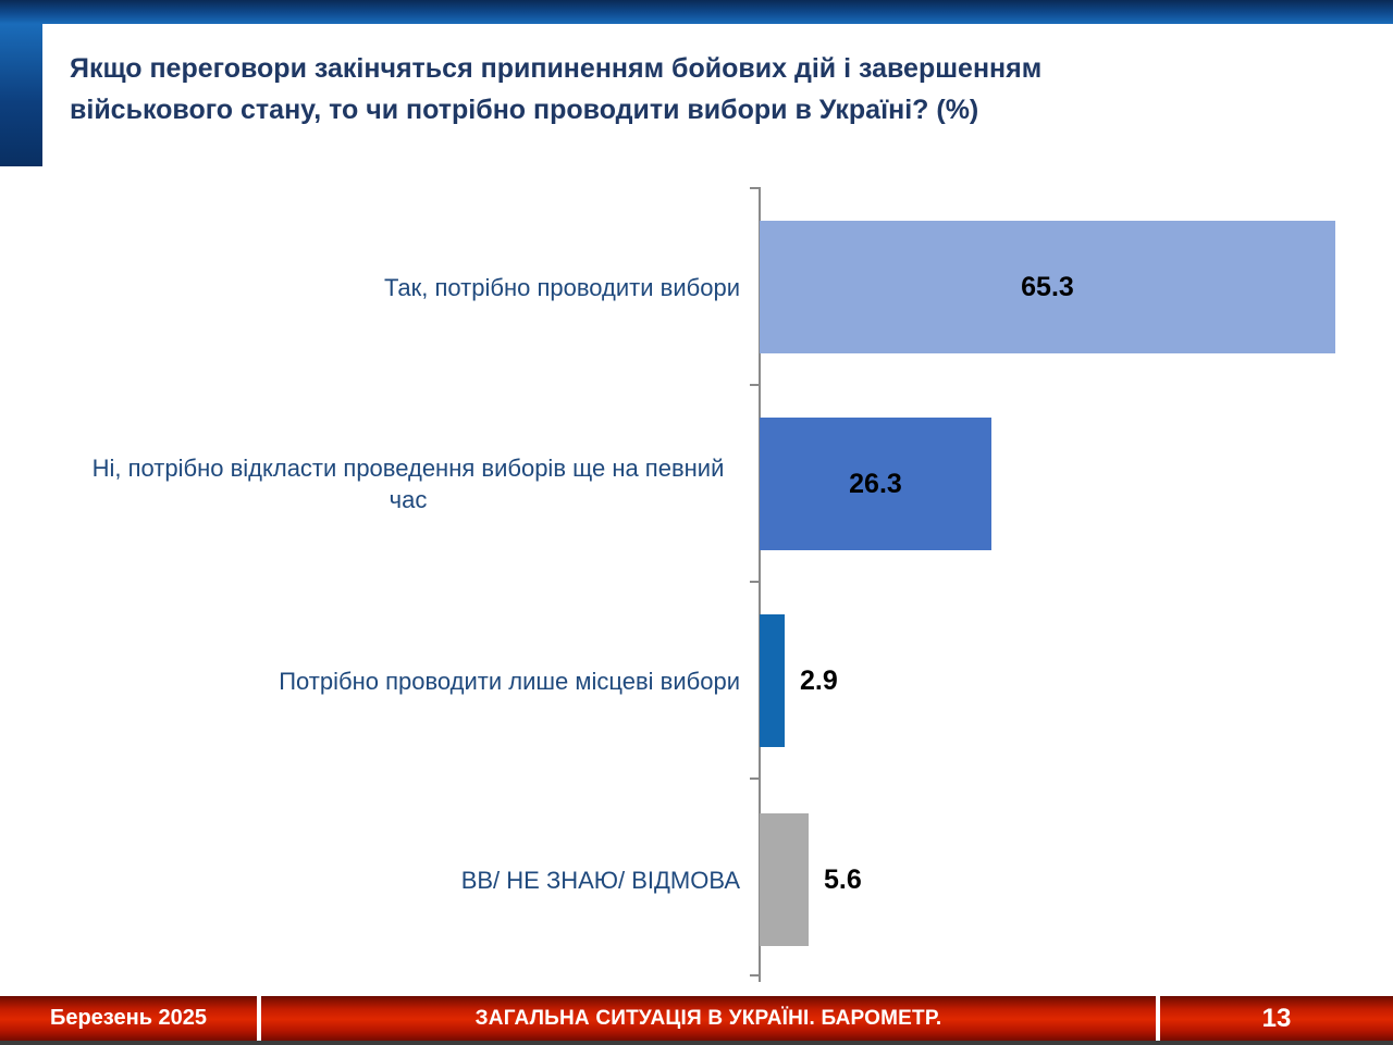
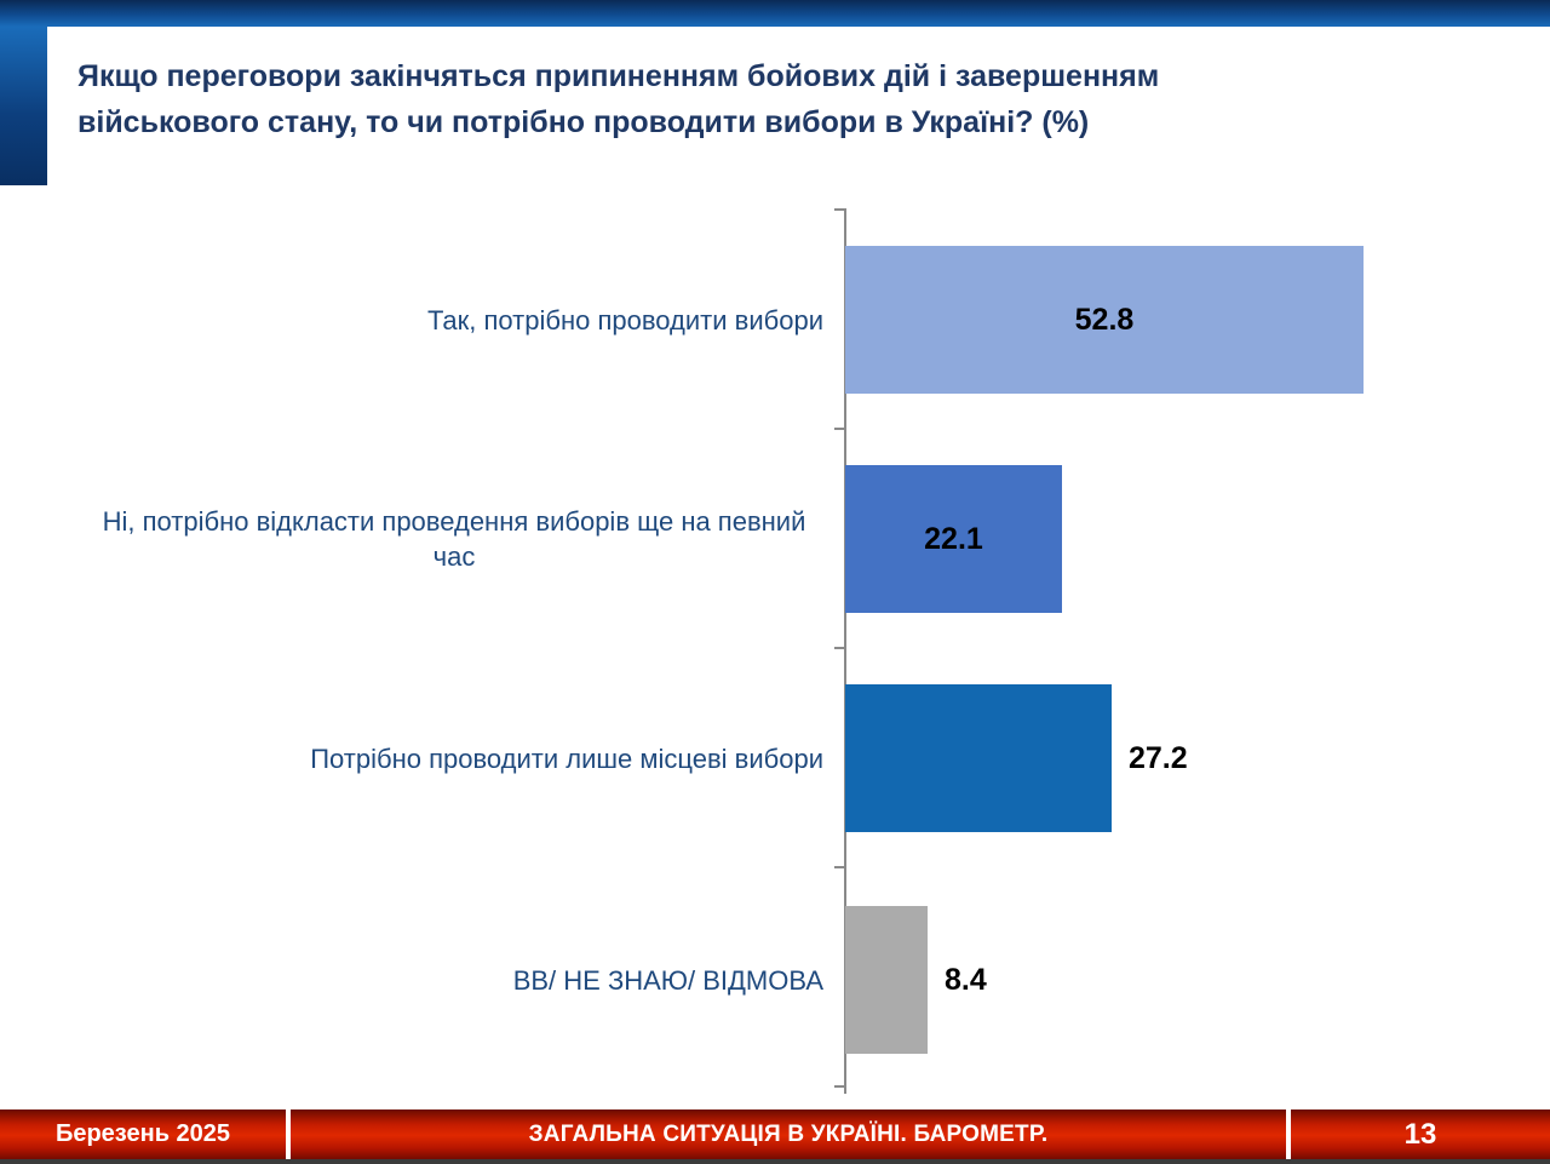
Так, потрібно проводити вибори: 65.3 -> 52.8
Ні, потрібно відкласти проведення виборів ще на певний час: 26.3 -> 22.1
Потрібно проводити лише місцеві вибори: 2.9 -> 27.2
ВВ/ НЕ ЗНАЮ/ ВІДМОВА: 5.6 -> 8.4
